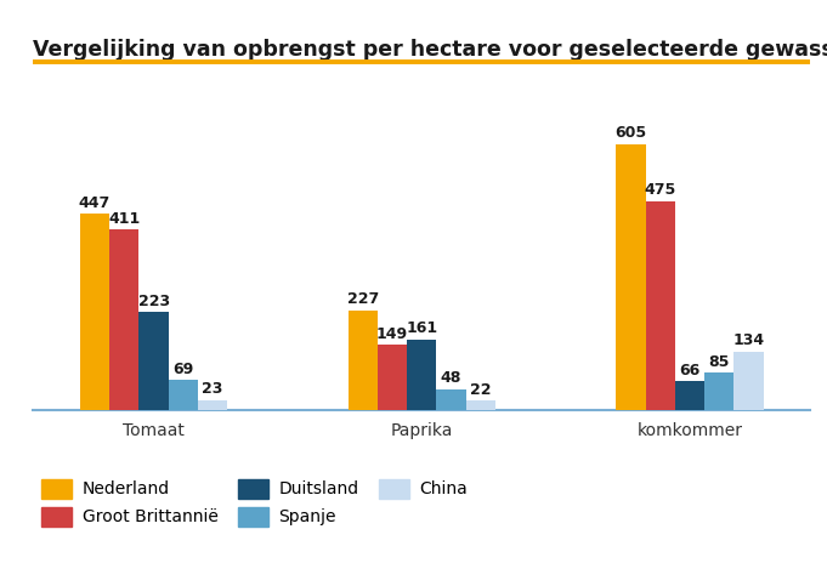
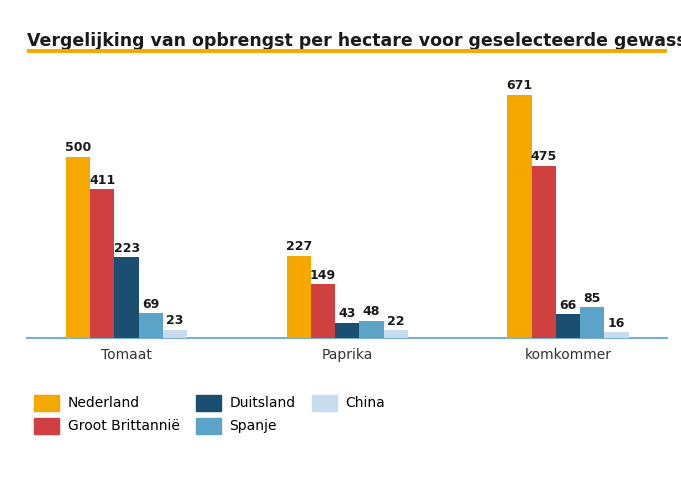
Nederland/Tomaat: 447 -> 500
Duitsland/Paprika: 161 -> 43
Nederland/komkommer: 605 -> 671
China/komkommer: 134 -> 16
